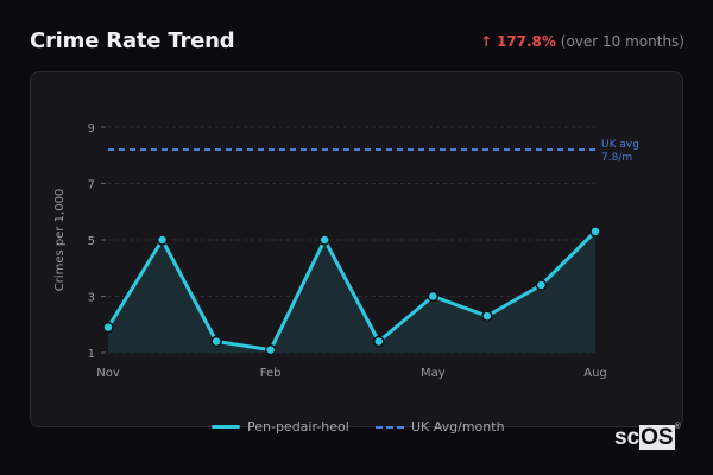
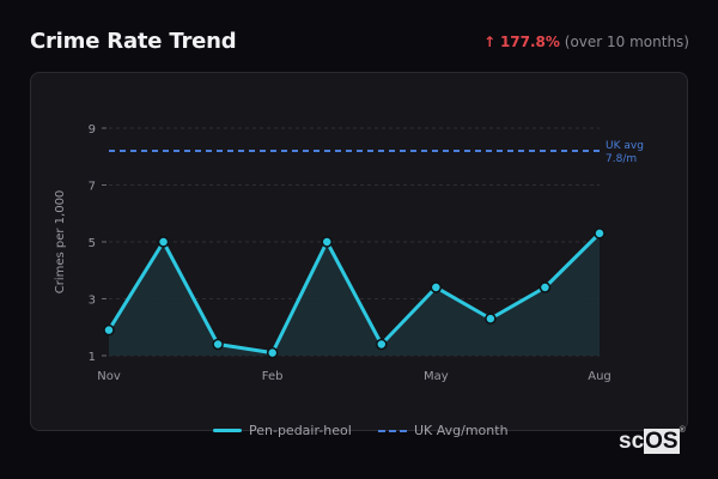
May: 3.0 -> 3.4
